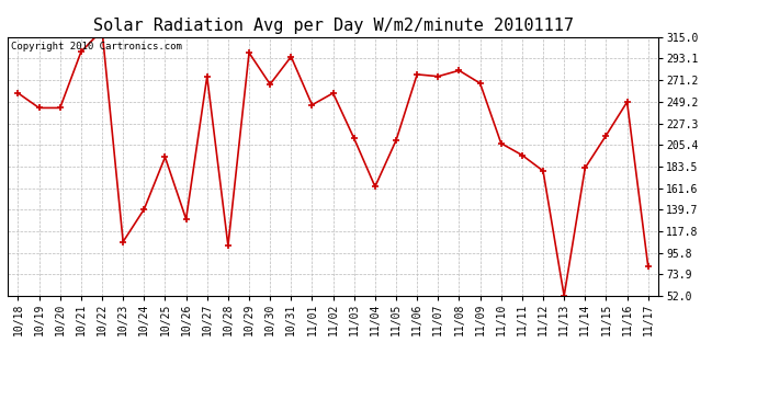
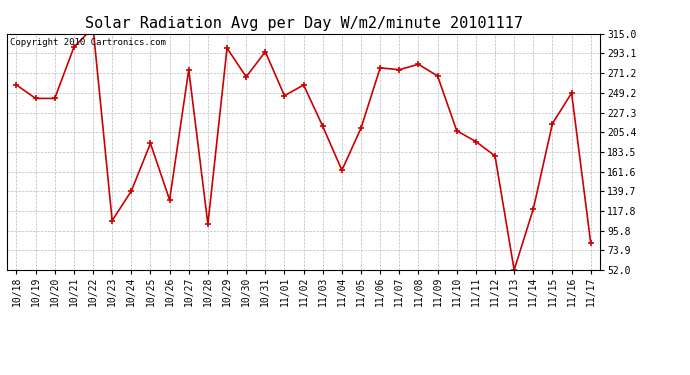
11/14: 182 -> 120
